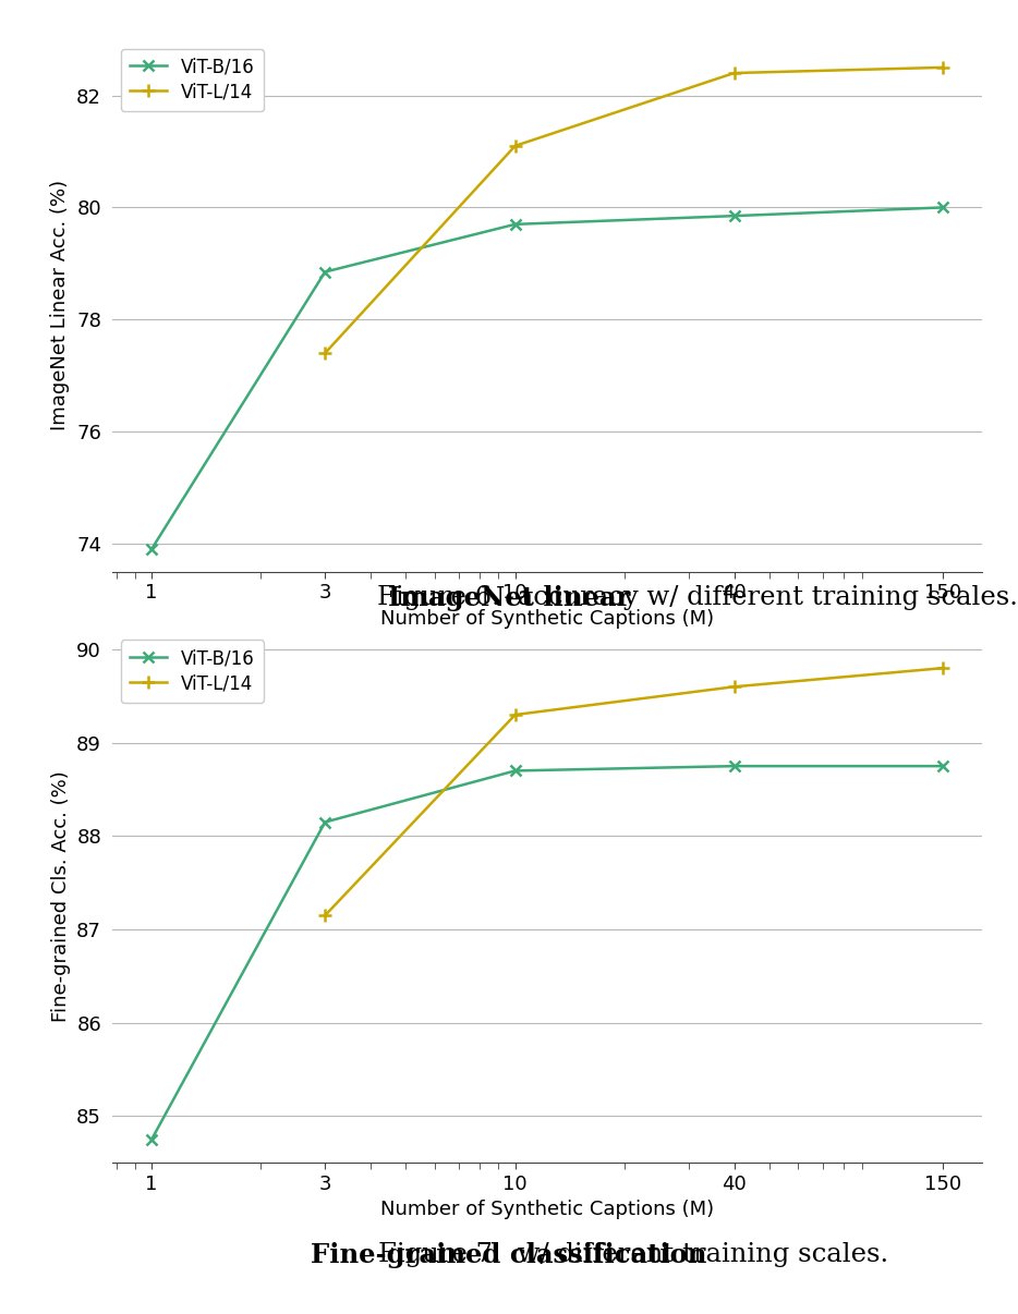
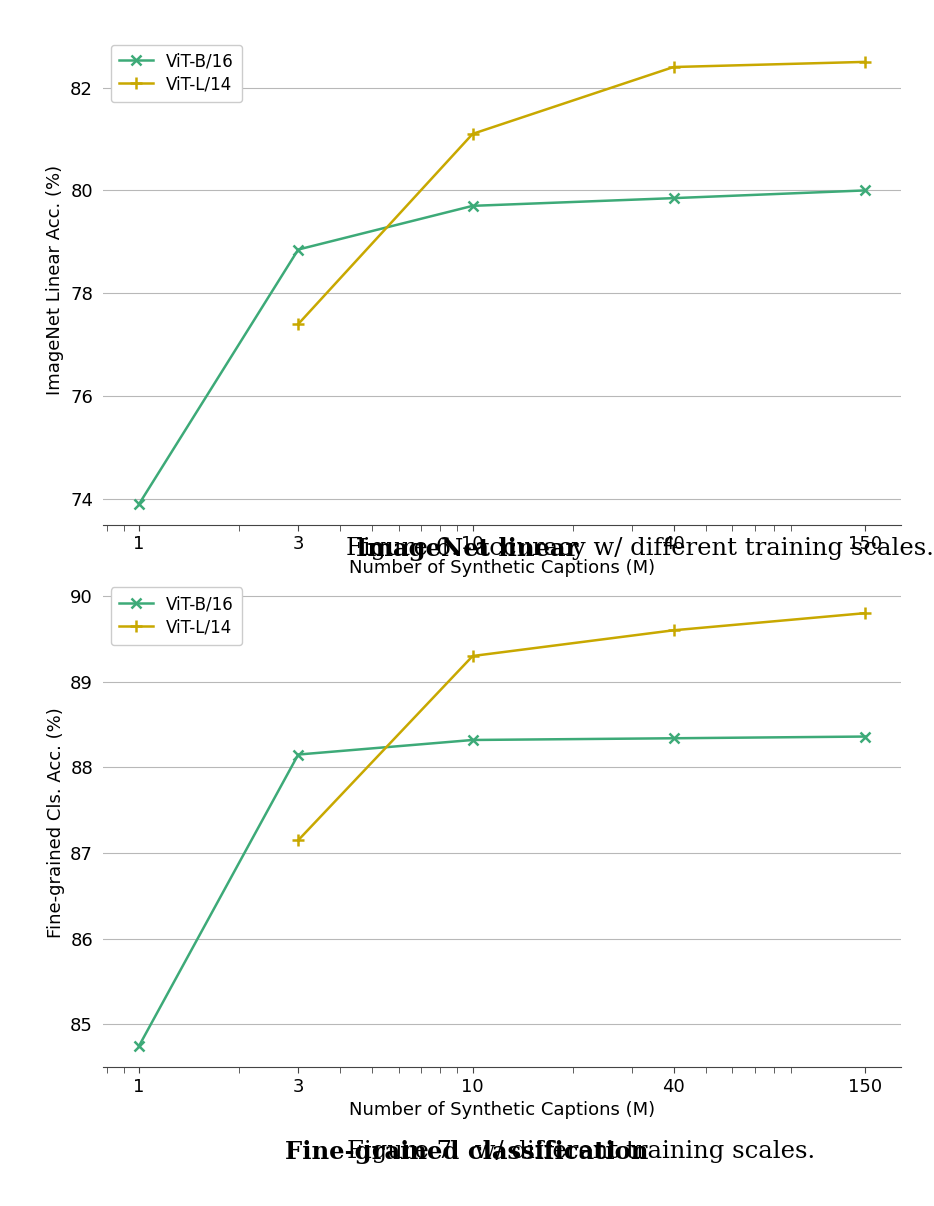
ViT-B/16/10: 88.70 -> 88.32
ViT-B/16/40: 88.75 -> 88.34
ViT-B/16/150: 88.75 -> 88.36
